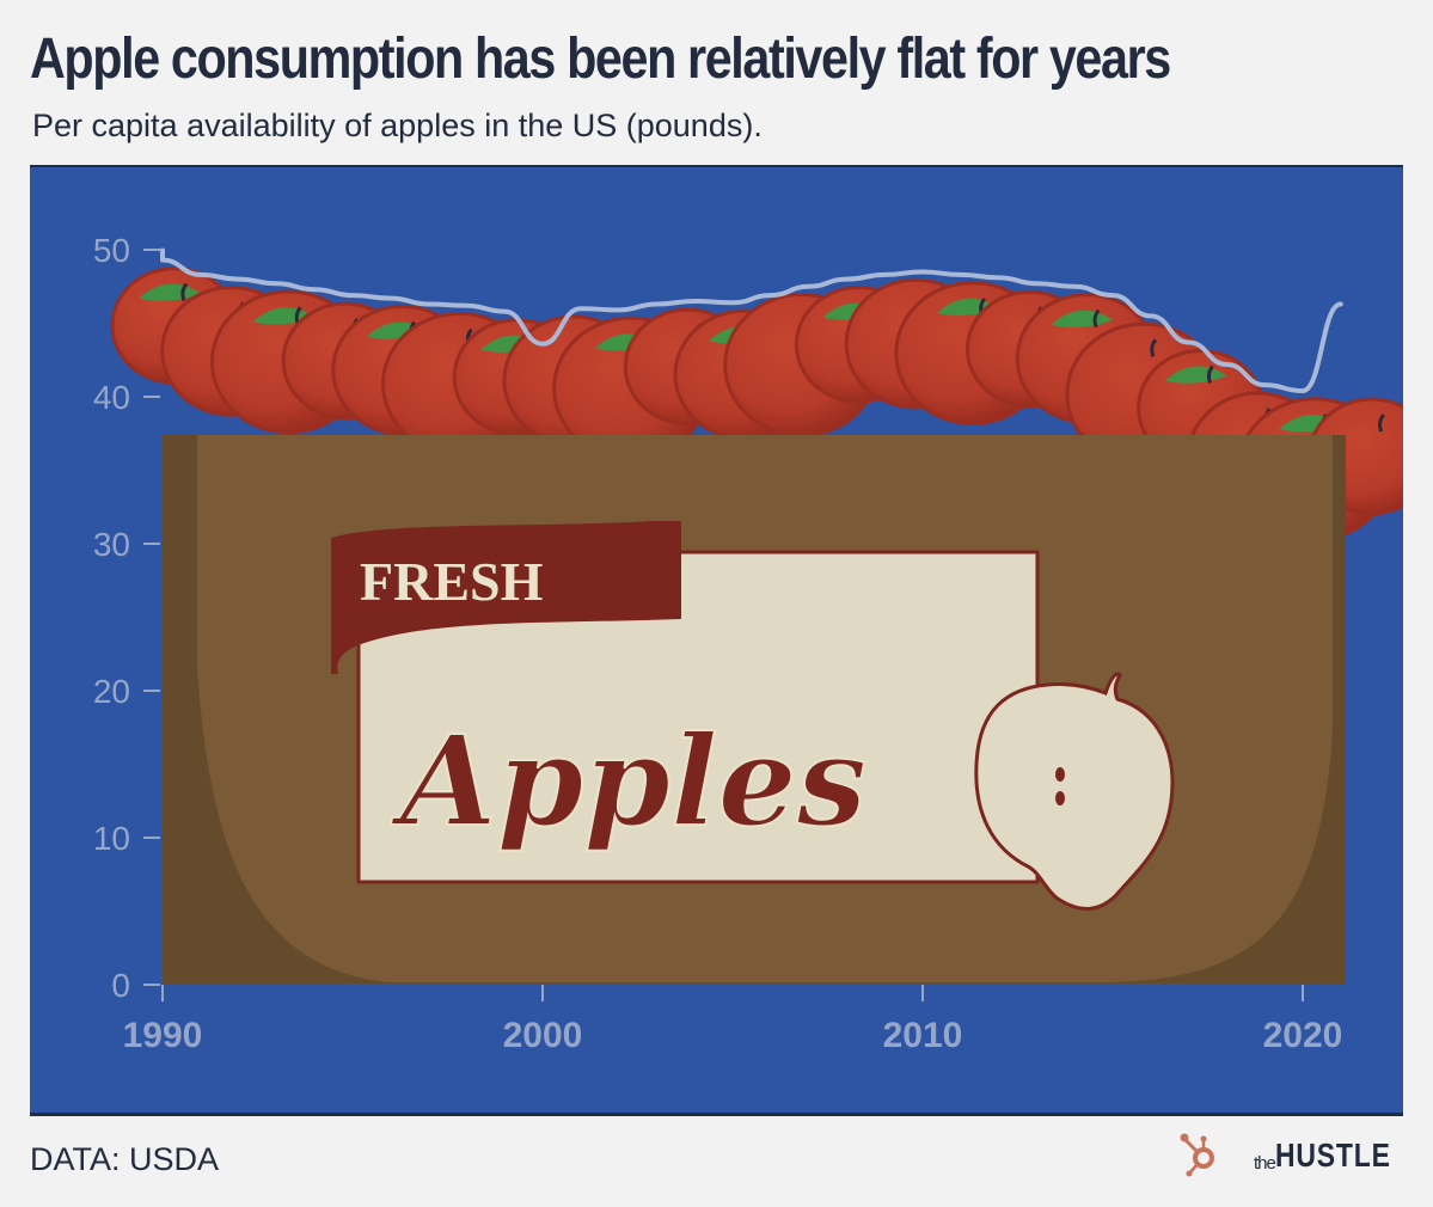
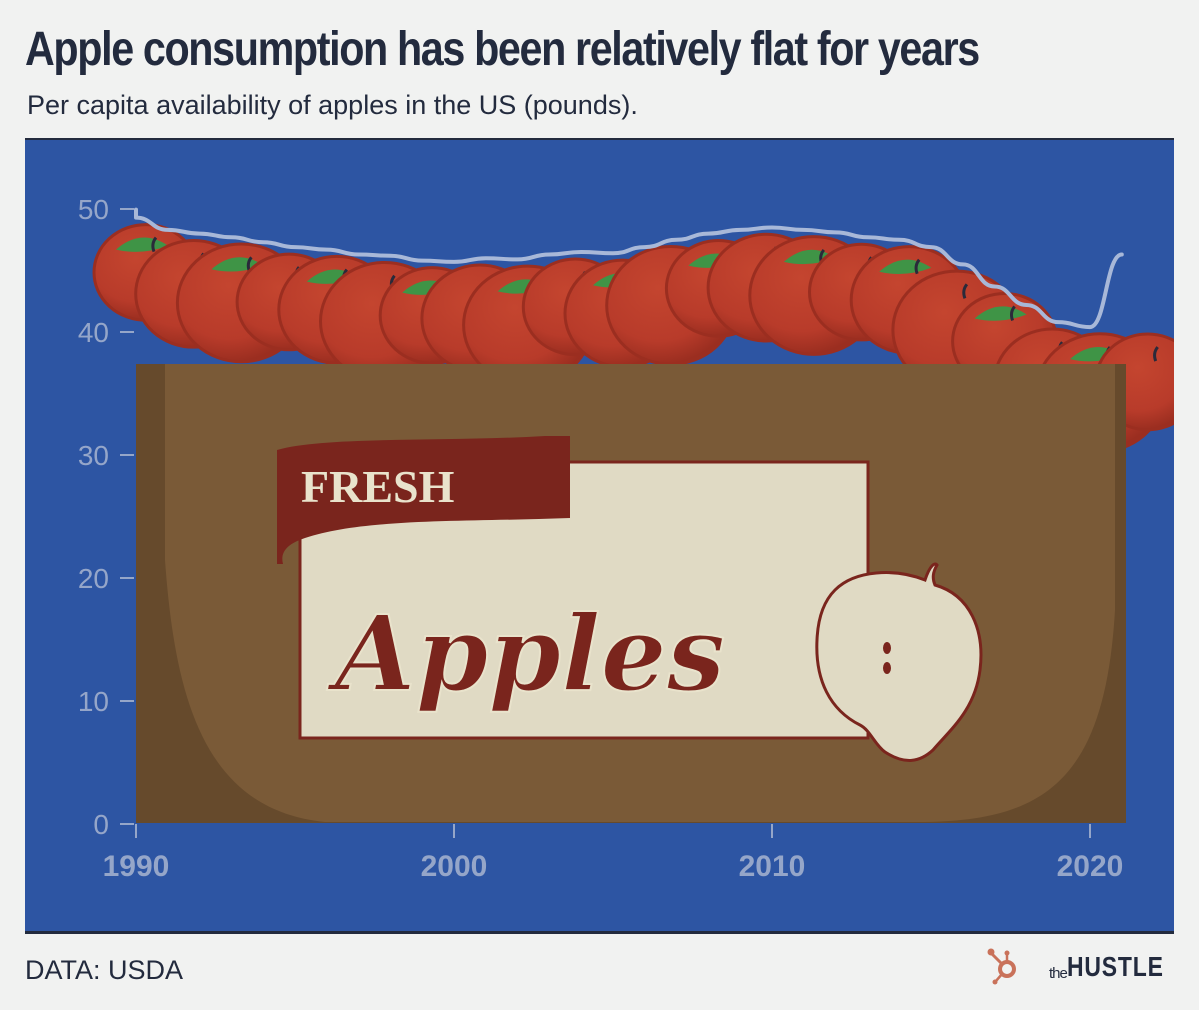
2000: 43.6 -> 45.7
